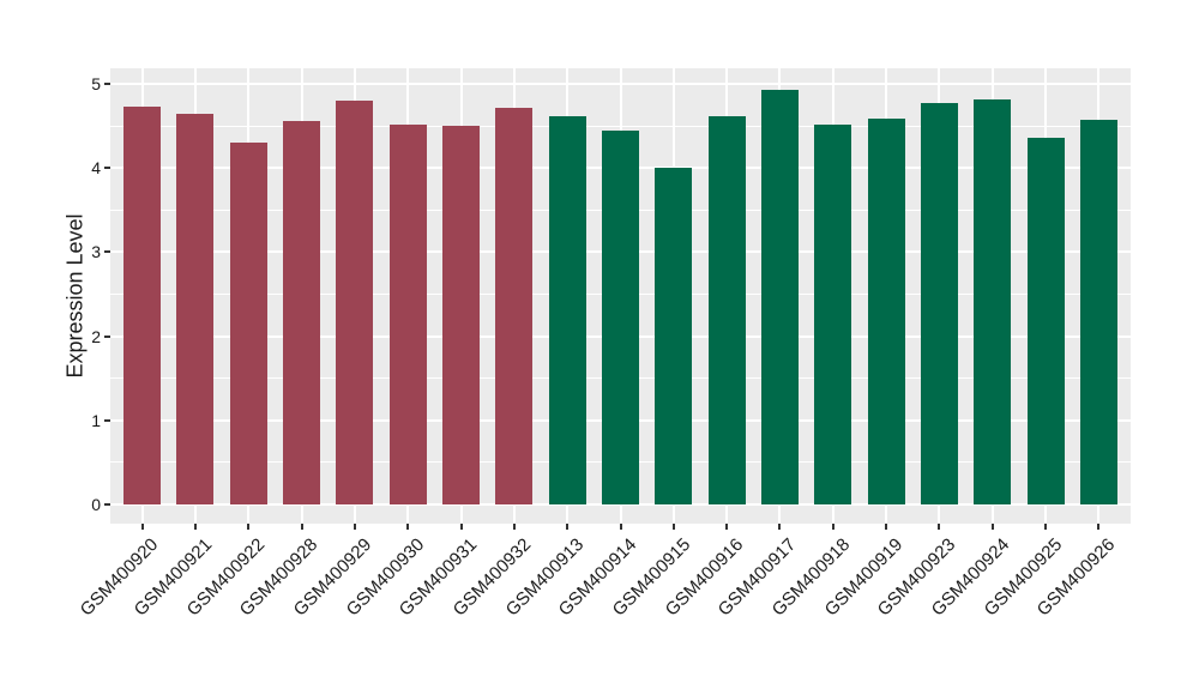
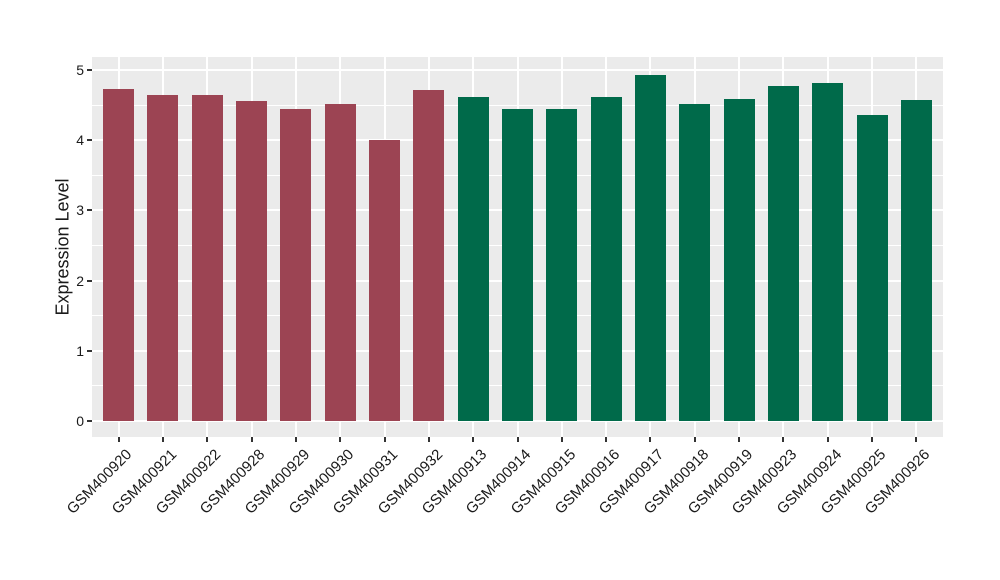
GSM400922: 4.3 -> 4.7
GSM400929: 4.8 -> 4.4
GSM400931: 4.5 -> 4.0
GSM400915: 4.0 -> 4.5
